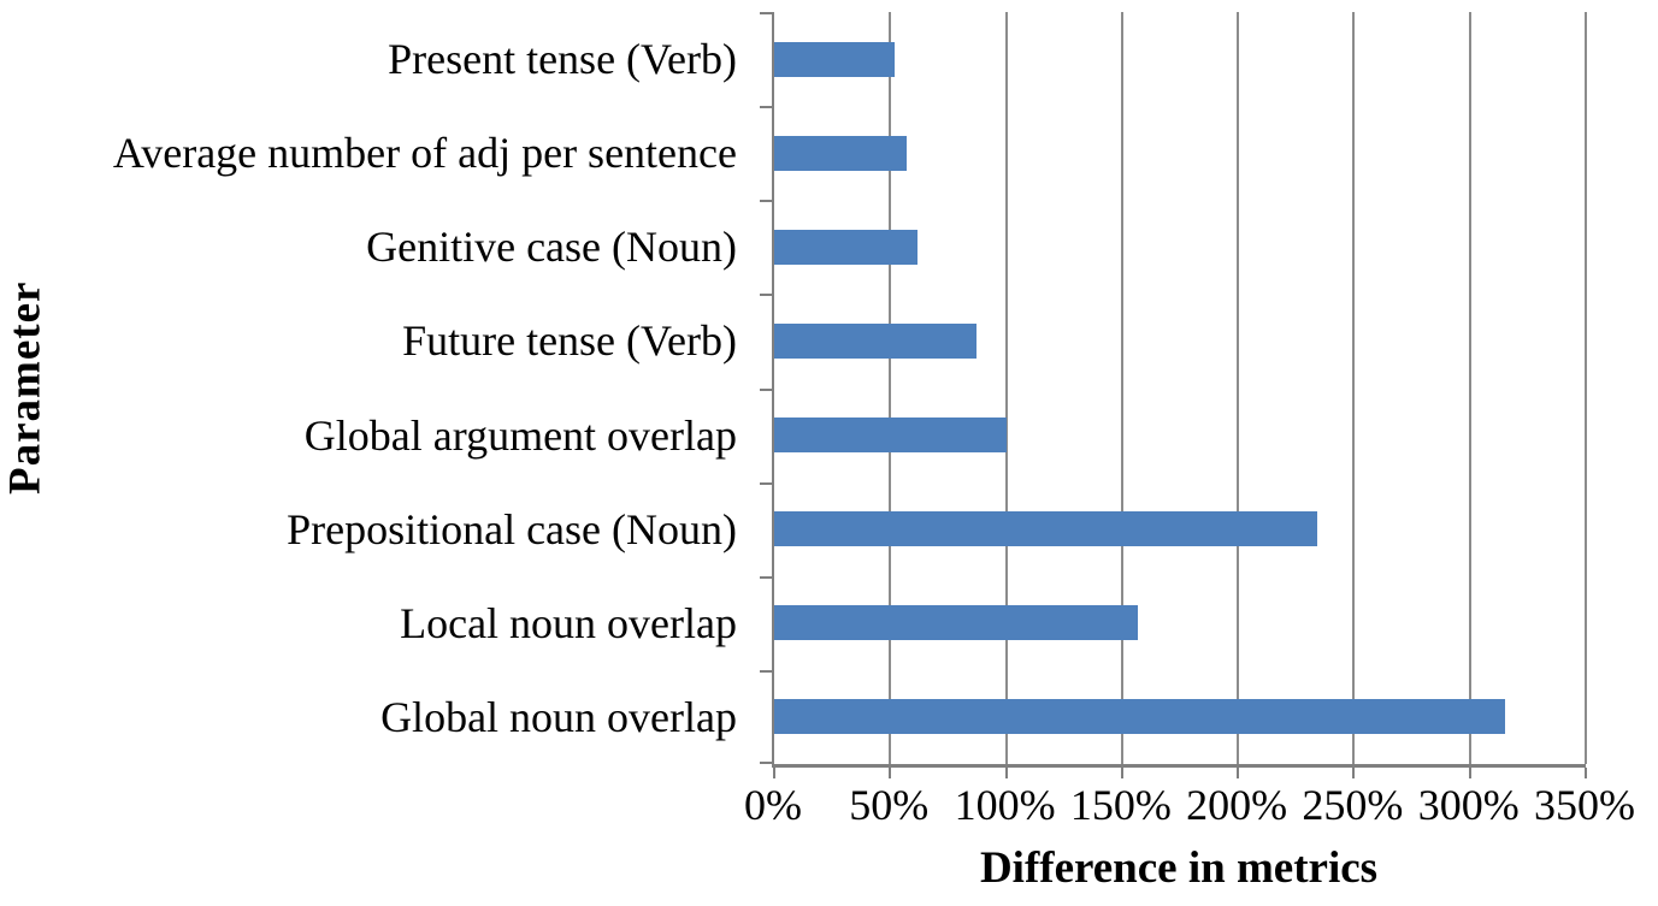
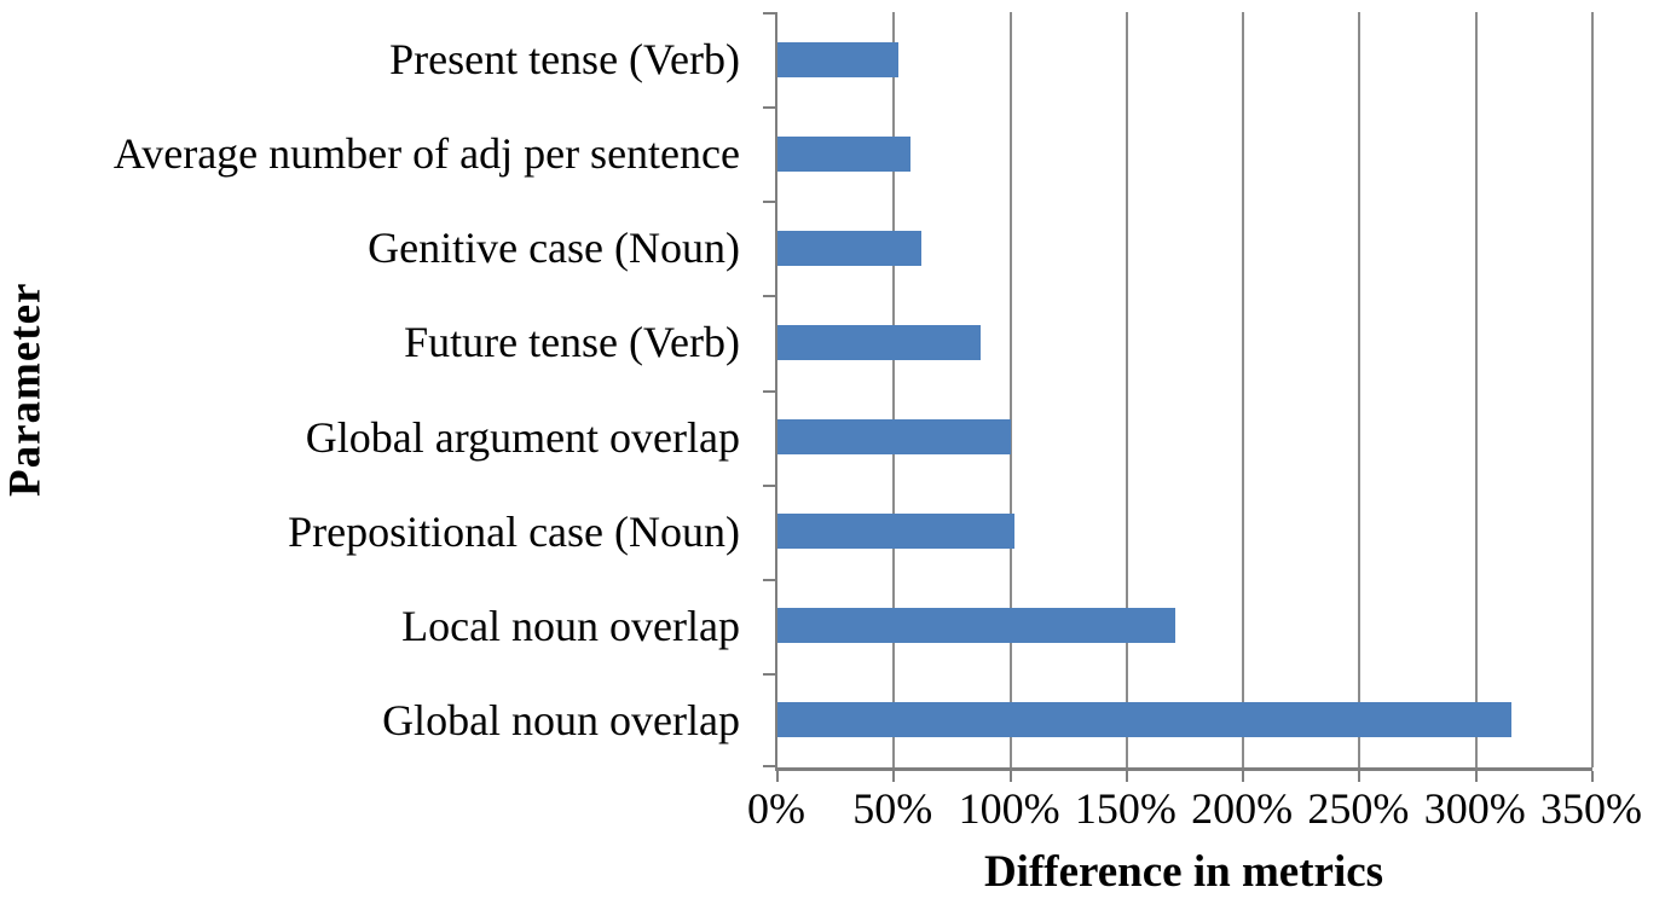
Prepositional case (Noun): 234% -> 102%
Local noun overlap: 157% -> 171%
